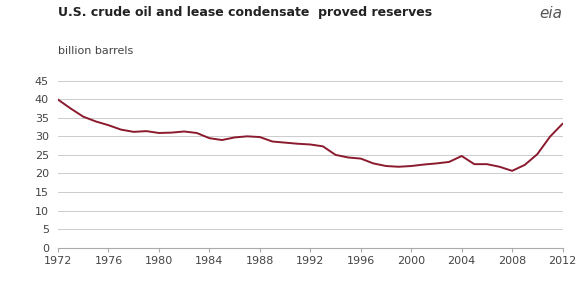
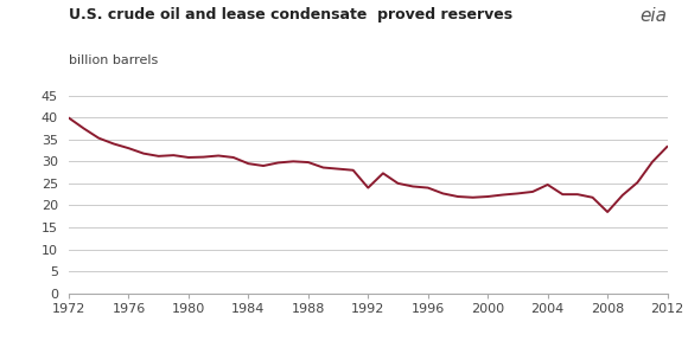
1992: 27.8 -> 24.0
2008: 20.7 -> 18.5
